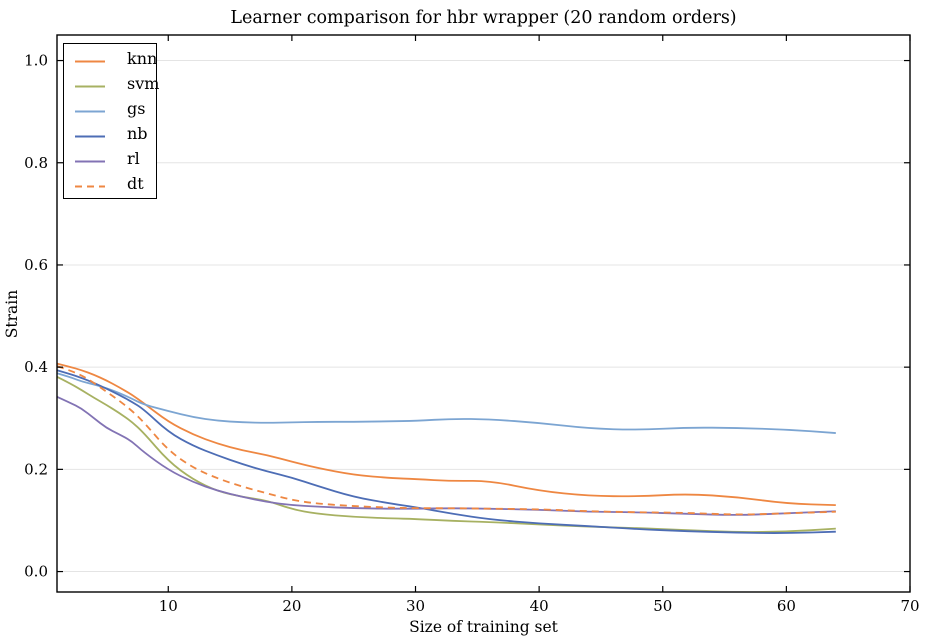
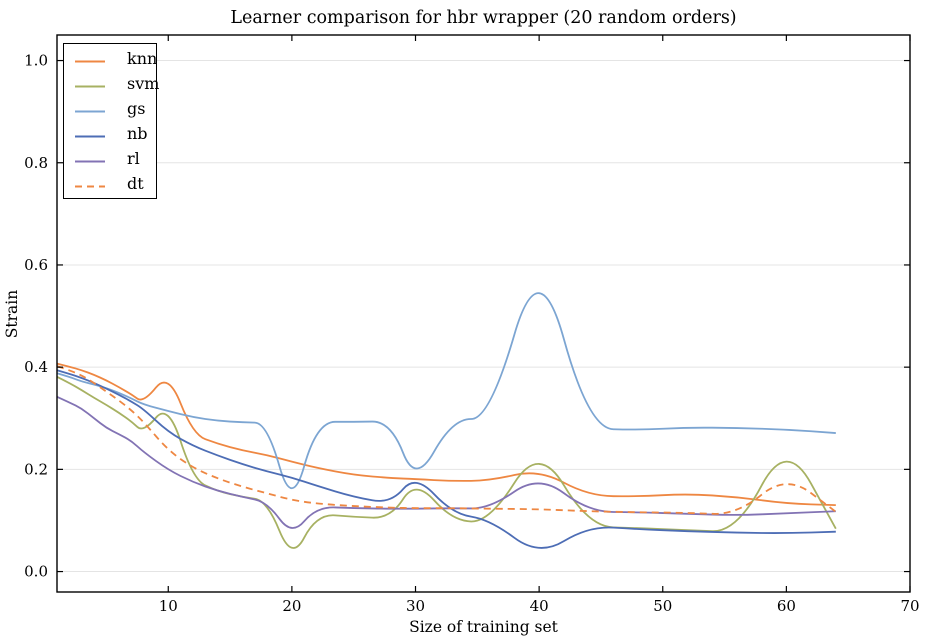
knn/10: 0.29 -> 0.39
svm/10: 0.22 -> 0.33
svm/20: 0.12 -> 0.02
gs/20: 0.29 -> 0.12
rl/20: 0.13 -> 0.07
svm/30: 0.10 -> 0.18
gs/30: 0.29 -> 0.17
nb/30: 0.13 -> 0.19
knn/40: 0.16 -> 0.20
svm/40: 0.09 -> 0.25
gs/40: 0.29 -> 0.63
nb/40: 0.09 -> 0.03
rl/40: 0.12 -> 0.19
svm/60: 0.08 -> 0.26
dt/60: 0.11 -> 0.19
